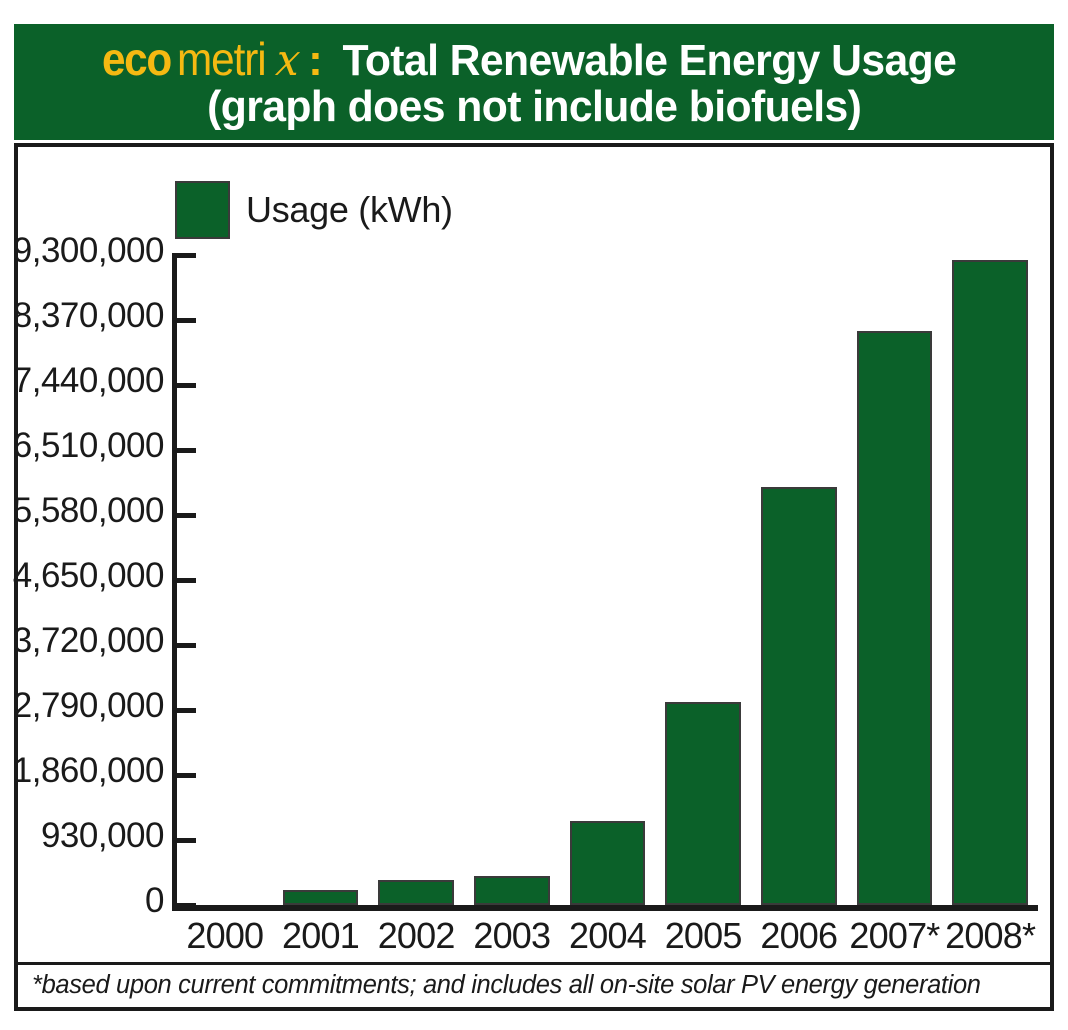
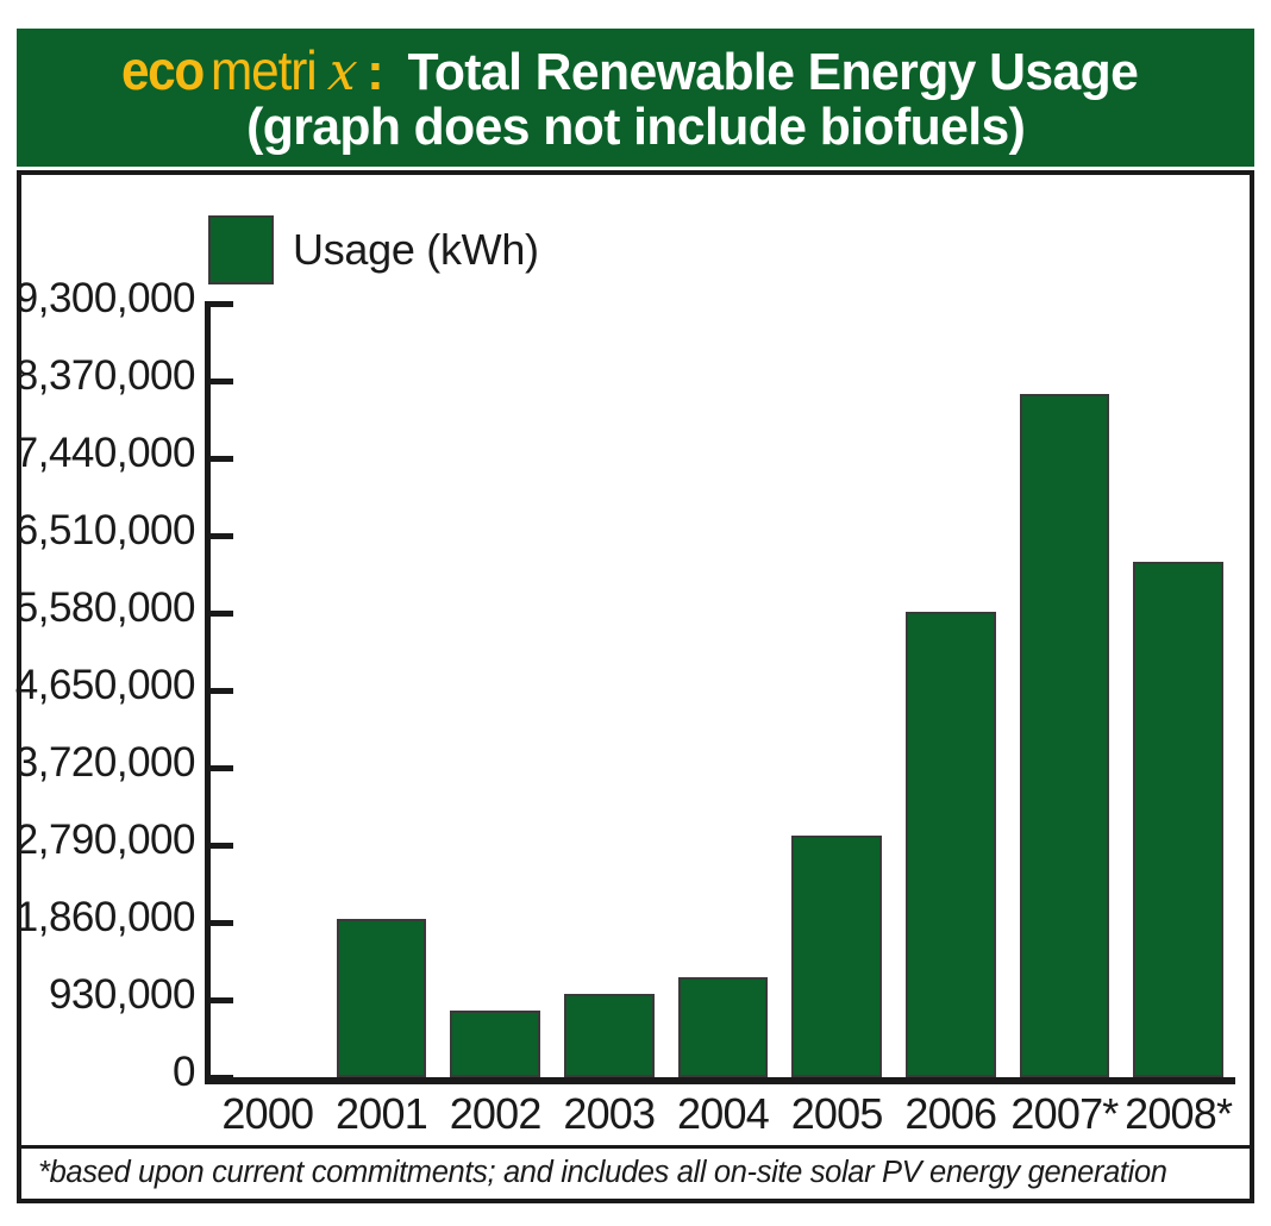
2001: 200000 -> 1900000
2002: 400000 -> 800000
2003: 400000 -> 1000000
2006: 6000000 -> 5600000
2008*: 9200000 -> 6200000
